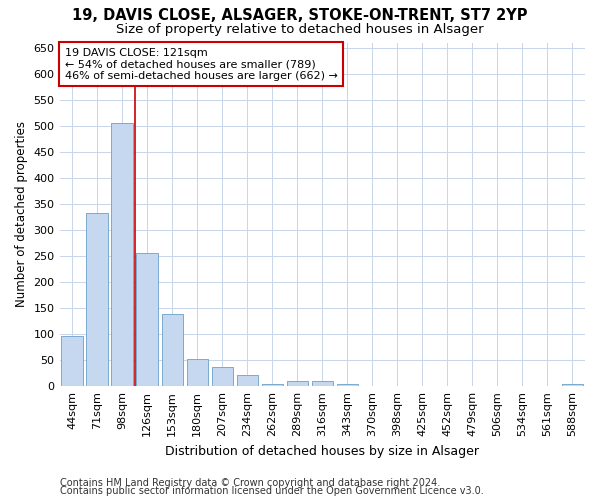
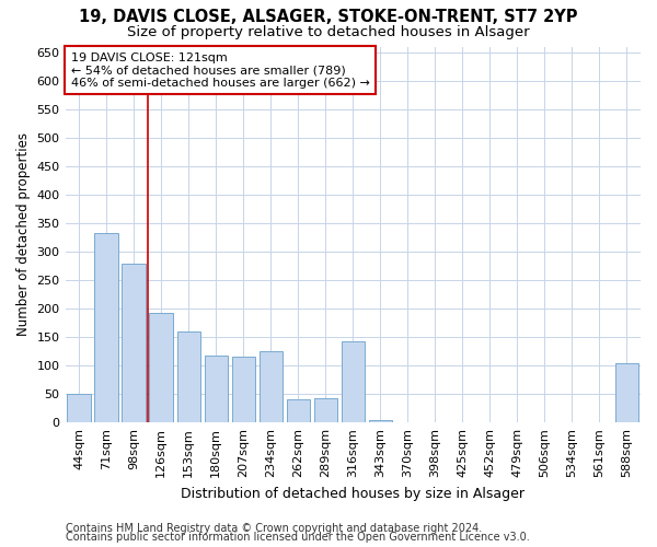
44sqm: 97 -> 50
98sqm: 505 -> 278
126sqm: 255 -> 192
153sqm: 138 -> 160
180sqm: 53 -> 118
207sqm: 37 -> 116
234sqm: 21 -> 126
262sqm: 5 -> 40
289sqm: 10 -> 42
316sqm: 10 -> 142
588sqm: 5 -> 104
